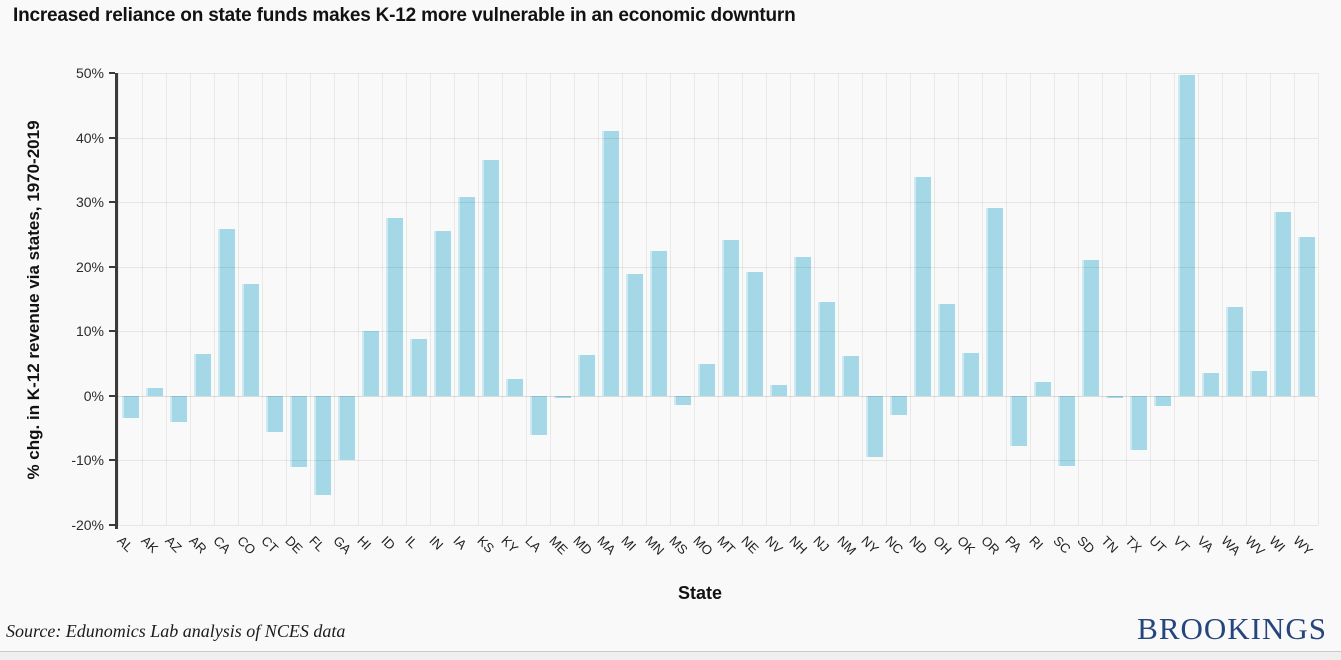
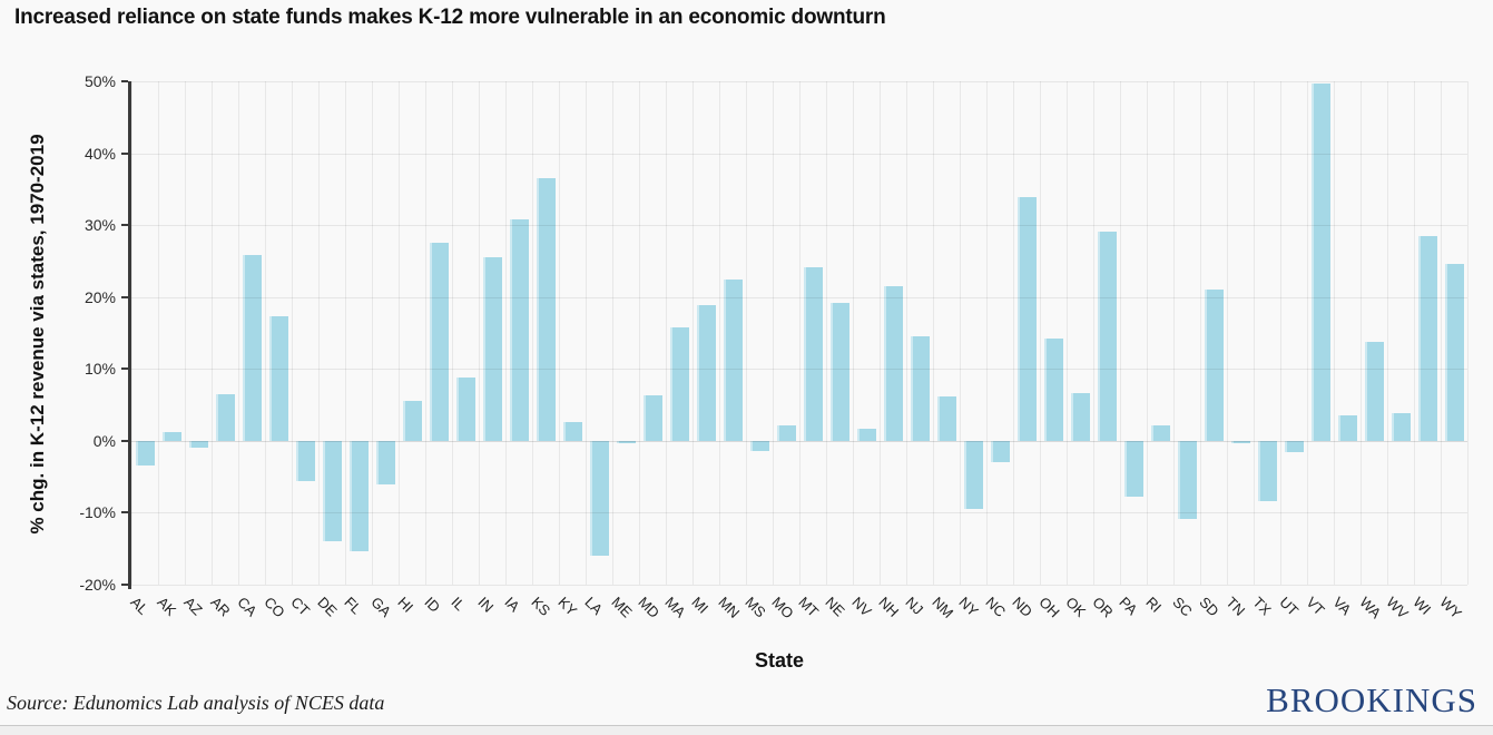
AZ: -4% -> -1%
DE: -11% -> -14%
GA: -10% -> -6%
HI: 10% -> 6%
LA: -6% -> -16%
MA: 41% -> 16%
MO: 5% -> 2%
